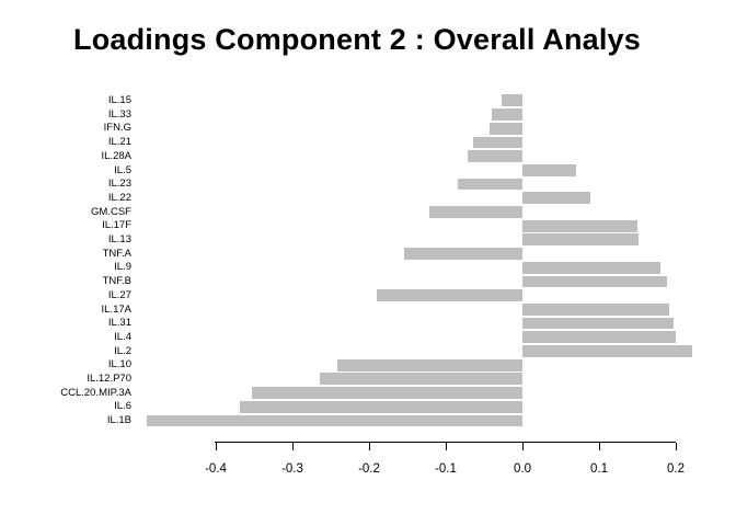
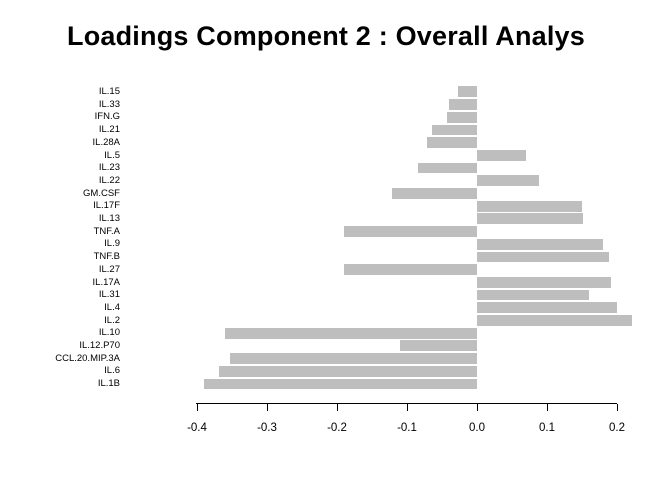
TNF.A: -0.15 -> -0.19
IL.31: 0.20 -> 0.16
IL.10: -0.24 -> -0.36
IL.12.P70: -0.27 -> -0.11
IL.1B: -0.49 -> -0.39
